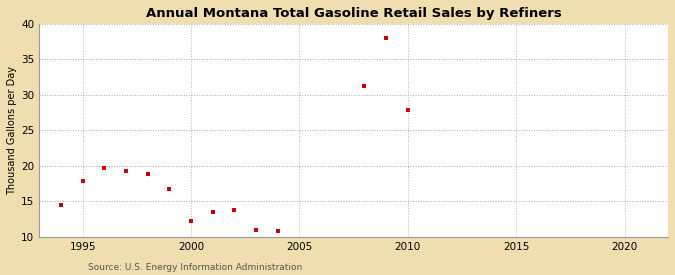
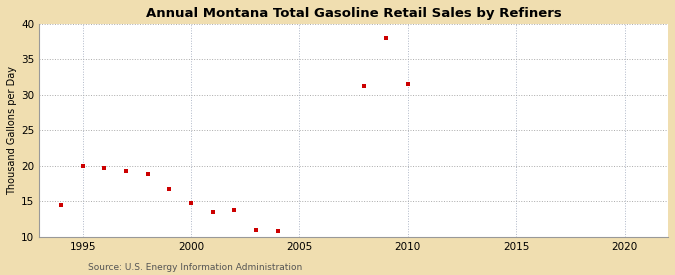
1995: 17.8 -> 20.0
2000: 12.2 -> 14.8
2010: 27.8 -> 31.5
